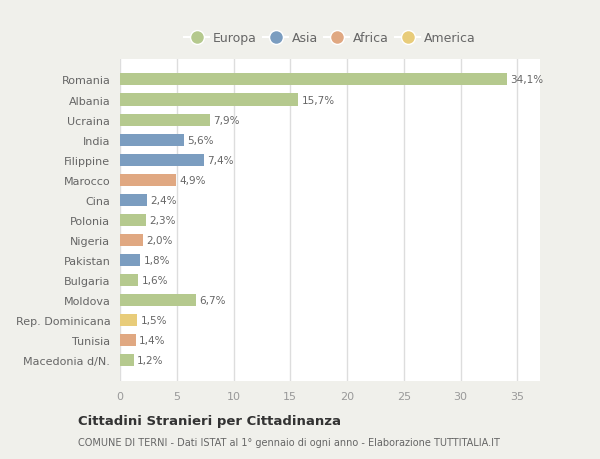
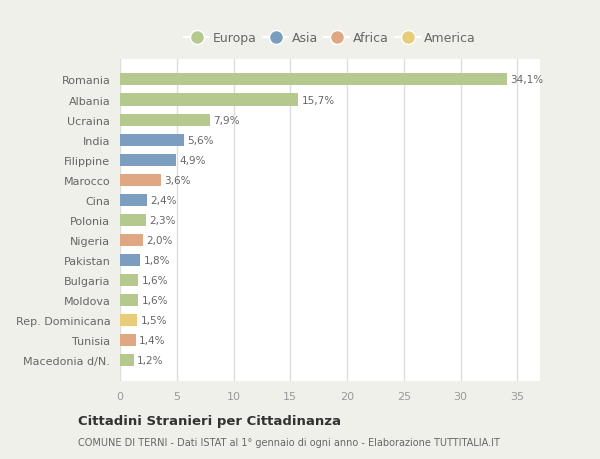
Filippine: 7,4% -> 4,9%
Marocco: 4,9% -> 3,6%
Moldova: 6,7% -> 1,6%
